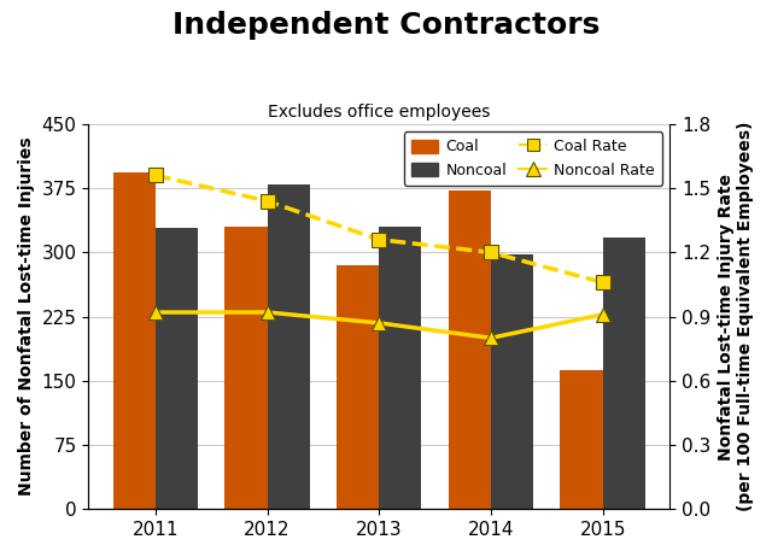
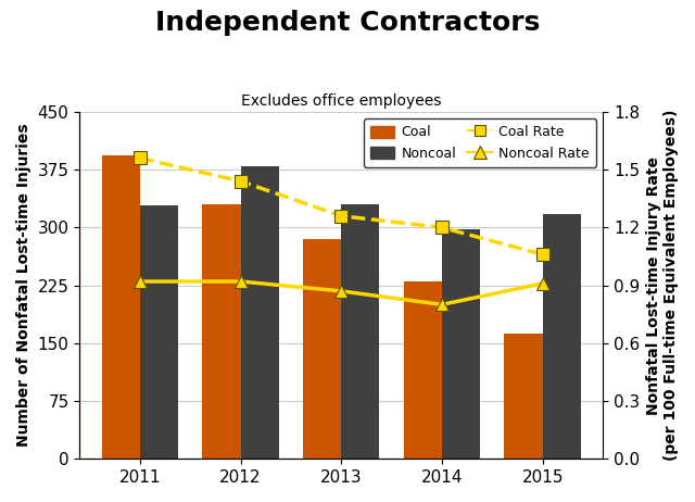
Coal/2014: 372 -> 230
